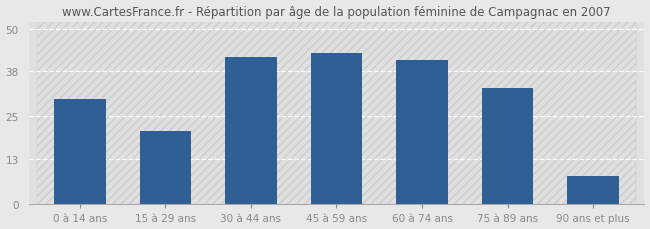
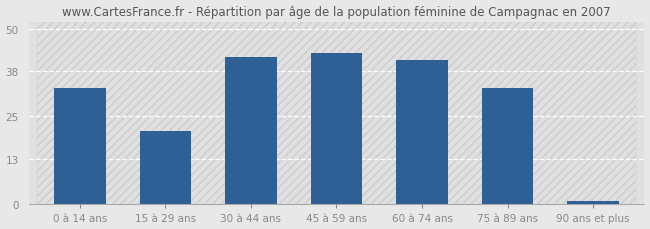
0 à 14 ans: 30 -> 33
90 ans et plus: 8 -> 1
